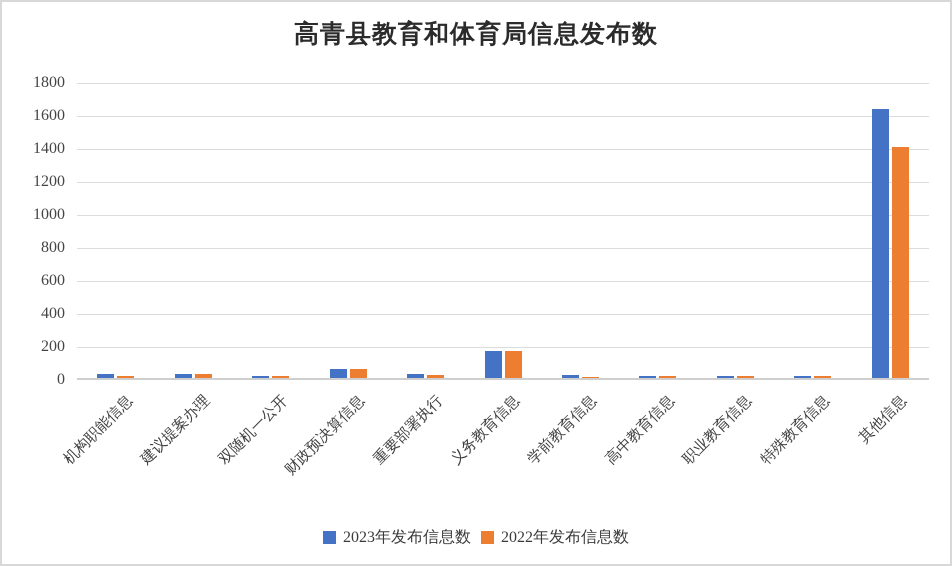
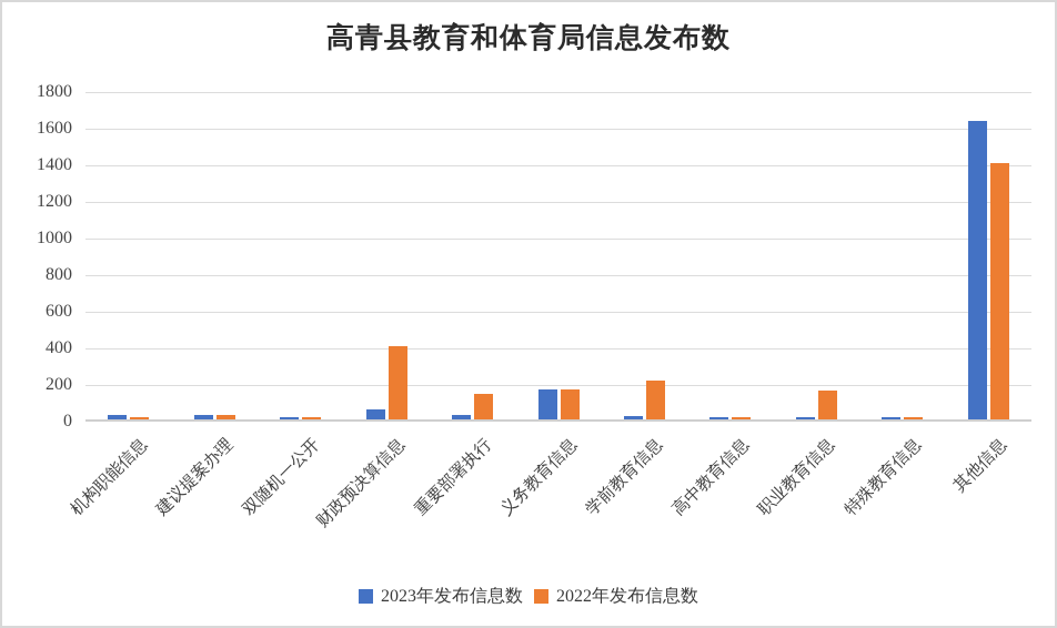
2022年发布信息数/财政预决算信息: 50 -> 400
2022年发布信息数/重要部署执行: 20 -> 140
2022年发布信息数/学前教育信息: 10 -> 210
2022年发布信息数/职业教育信息: 10 -> 160
